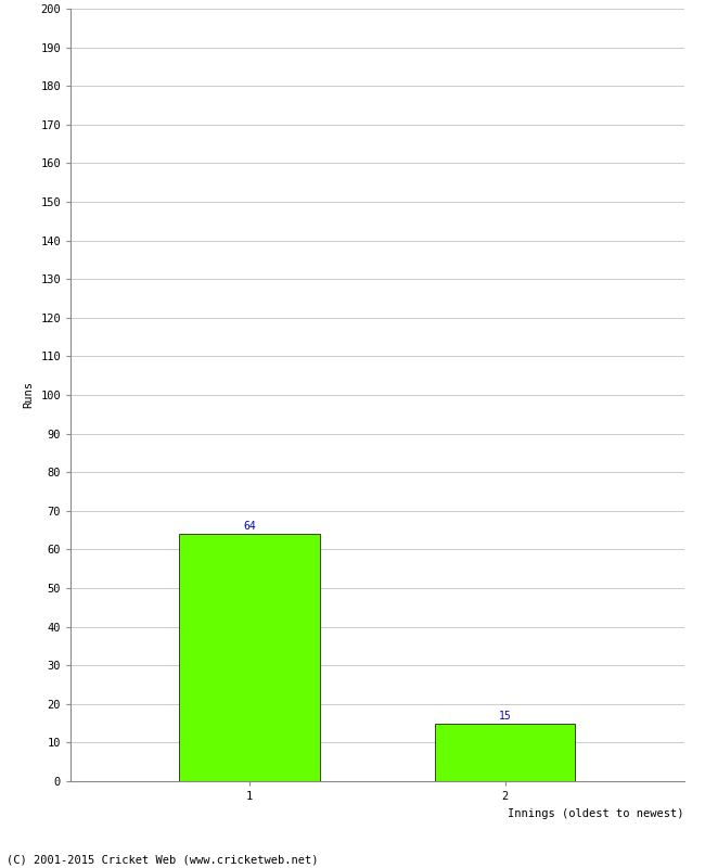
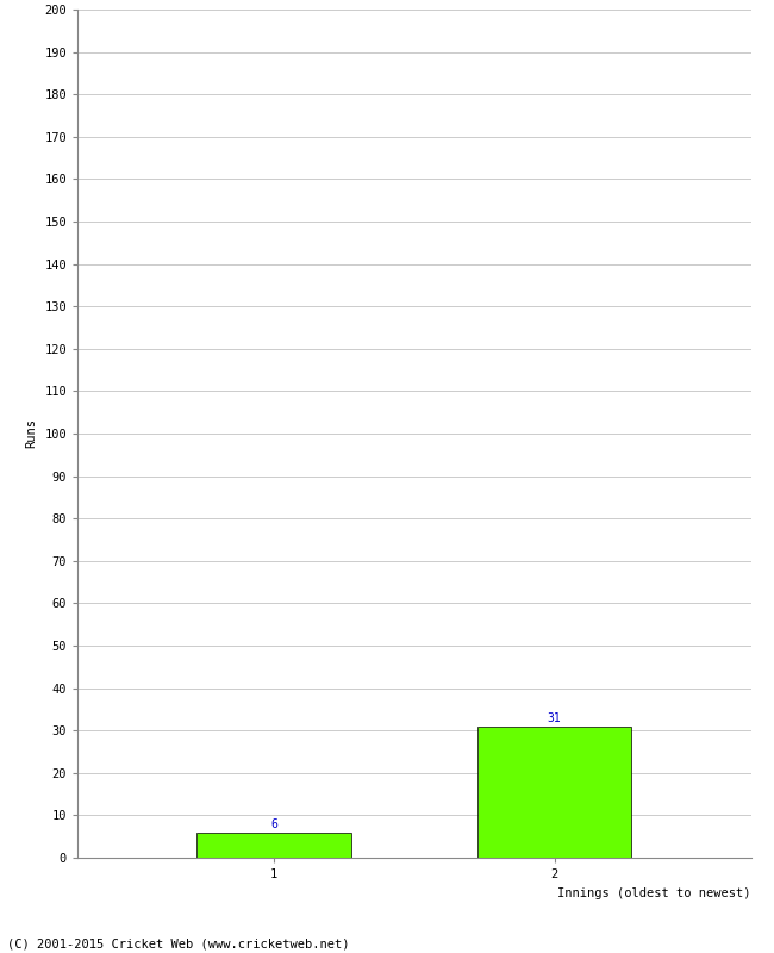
1: 64 -> 6
2: 15 -> 31
